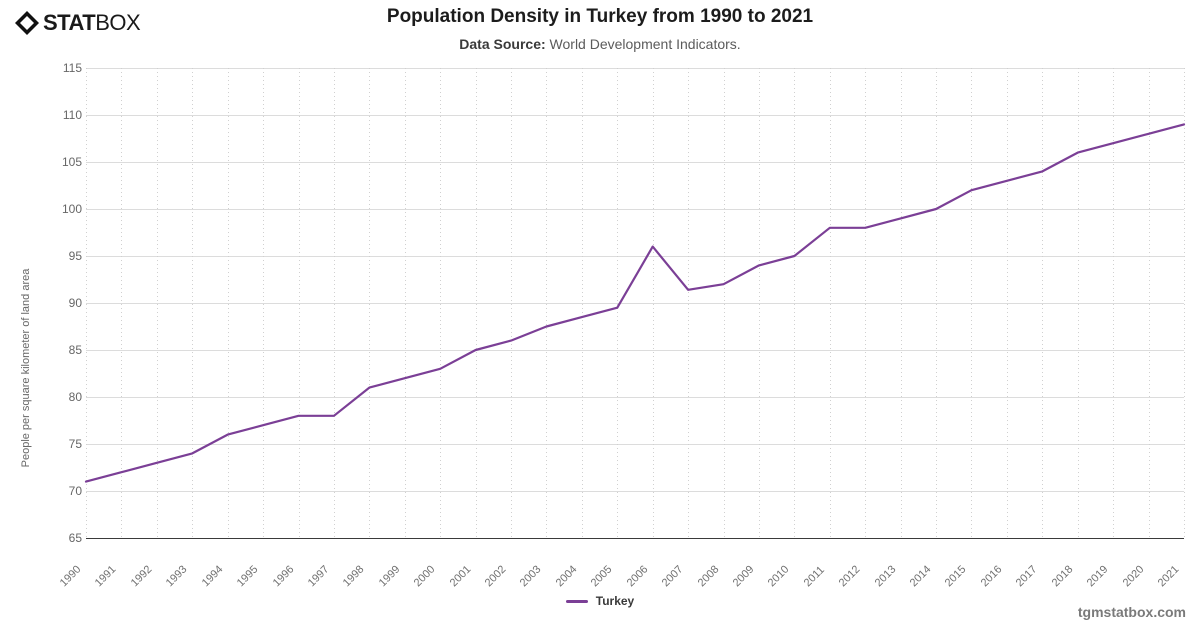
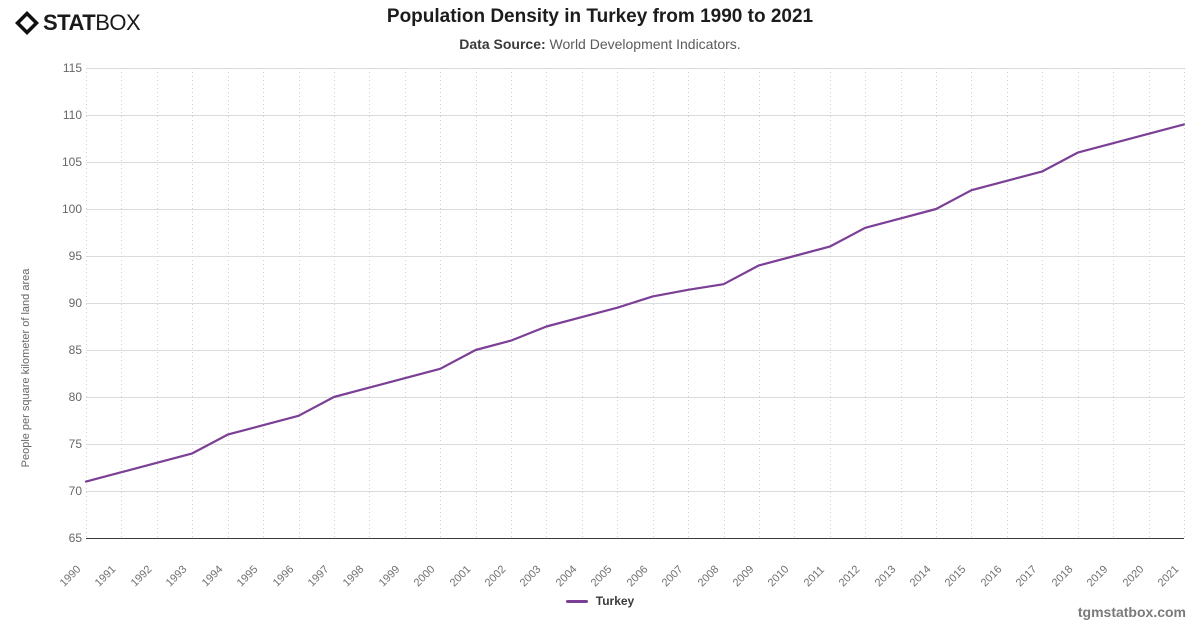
1997: 78 -> 80
2006: 96 -> 91
2011: 98 -> 96
